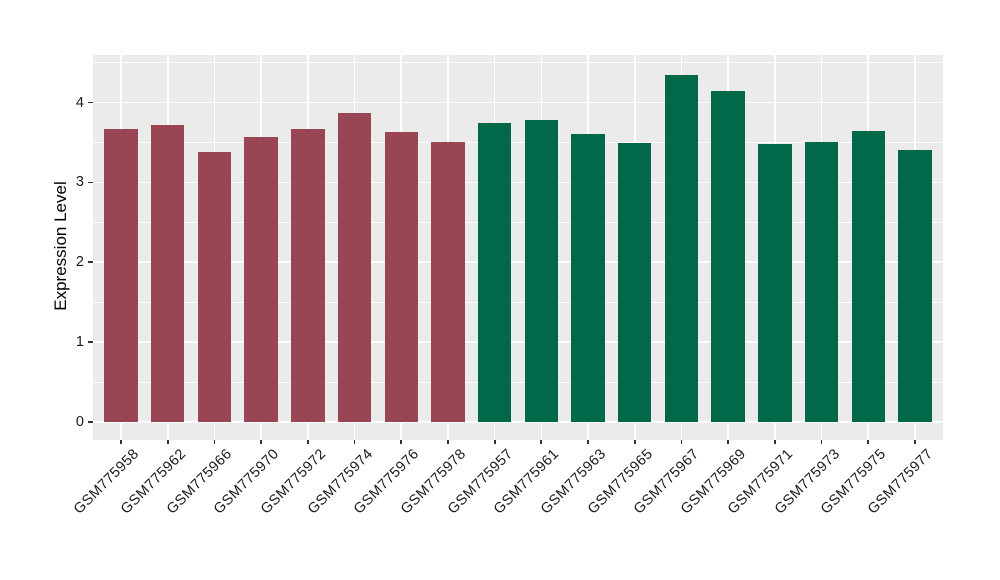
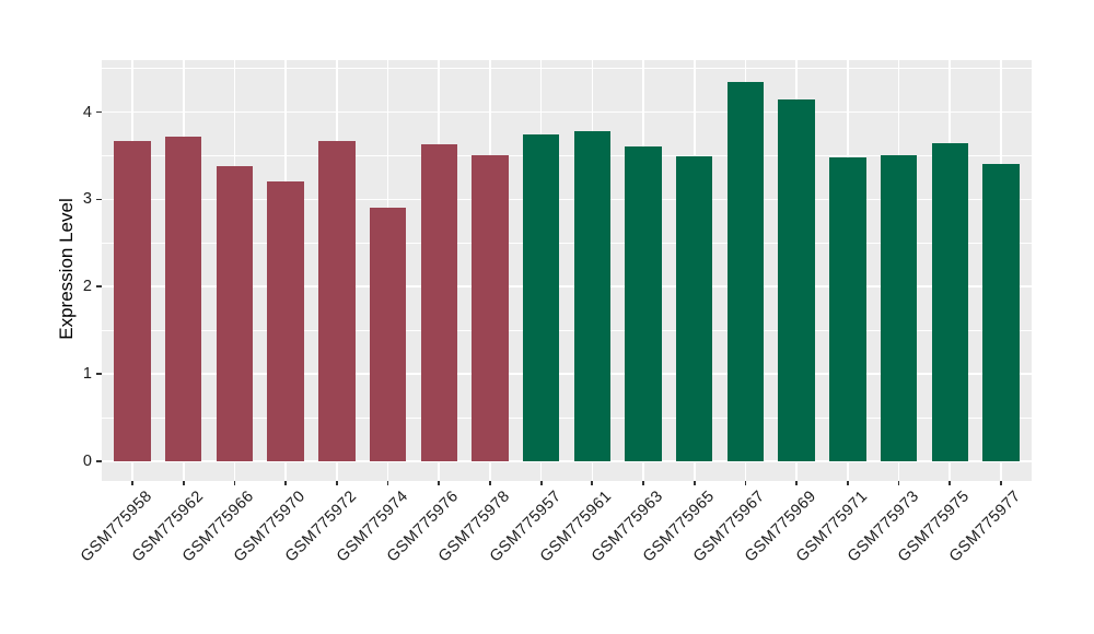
GSM775970: 3.6 -> 3.2
GSM775974: 3.9 -> 2.9
